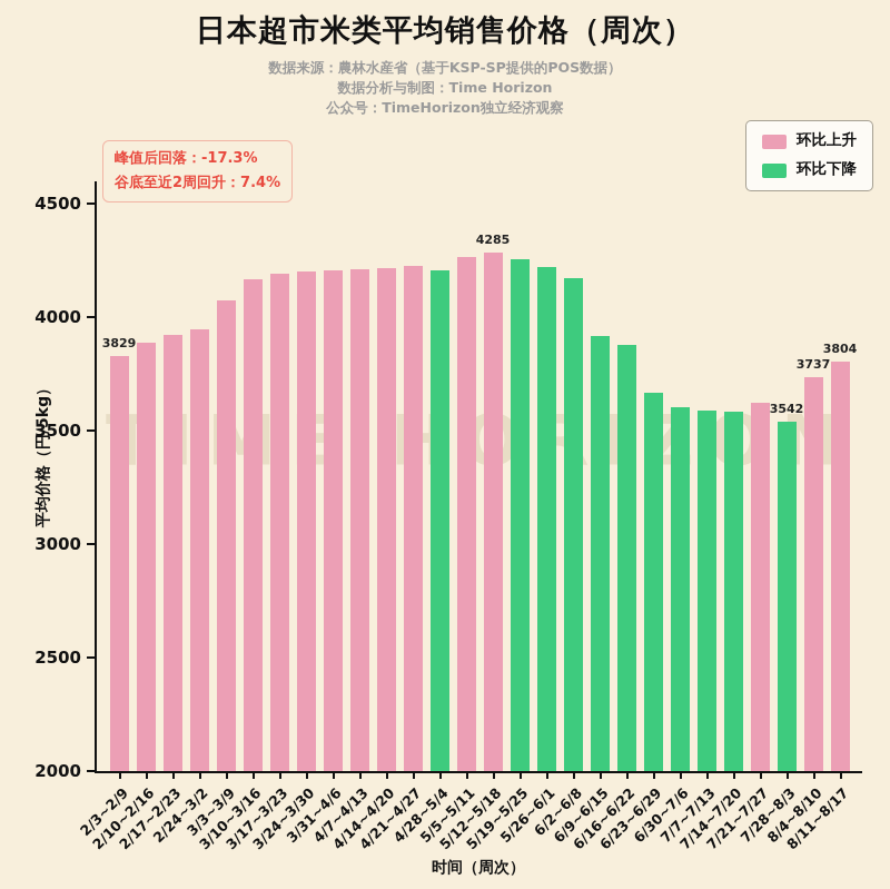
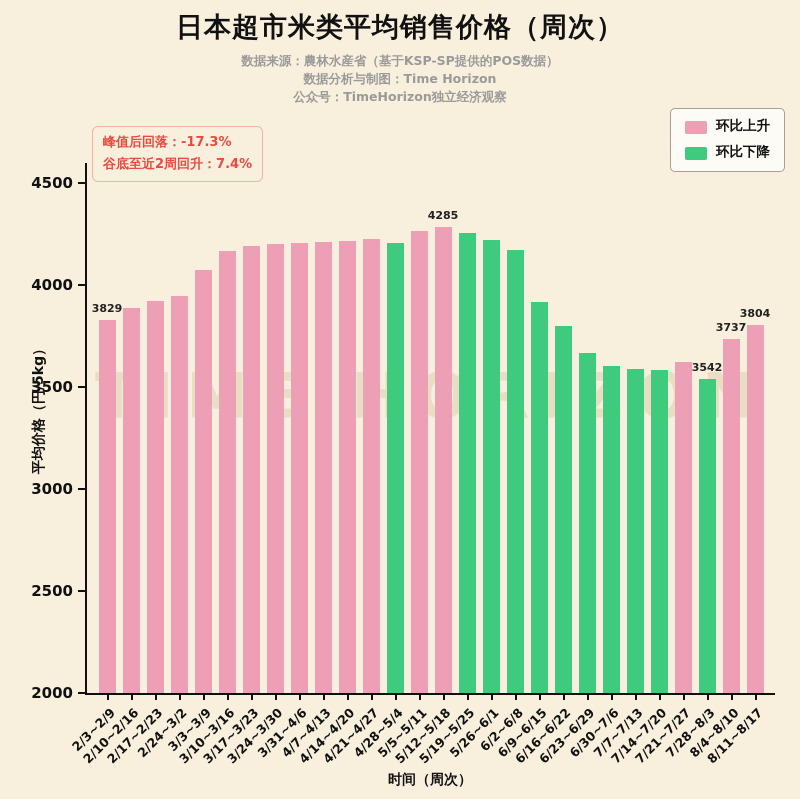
6/16~6/22: 3880 -> 3800
